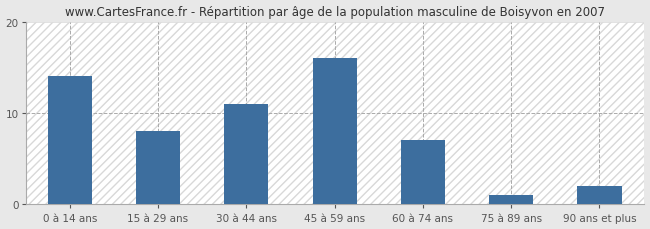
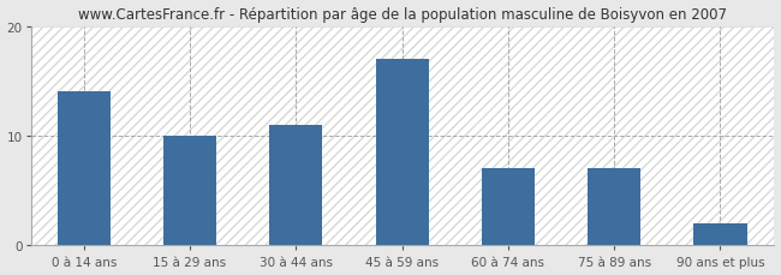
15 à 29 ans: 8 -> 10
45 à 59 ans: 16 -> 17
75 à 89 ans: 1 -> 7
